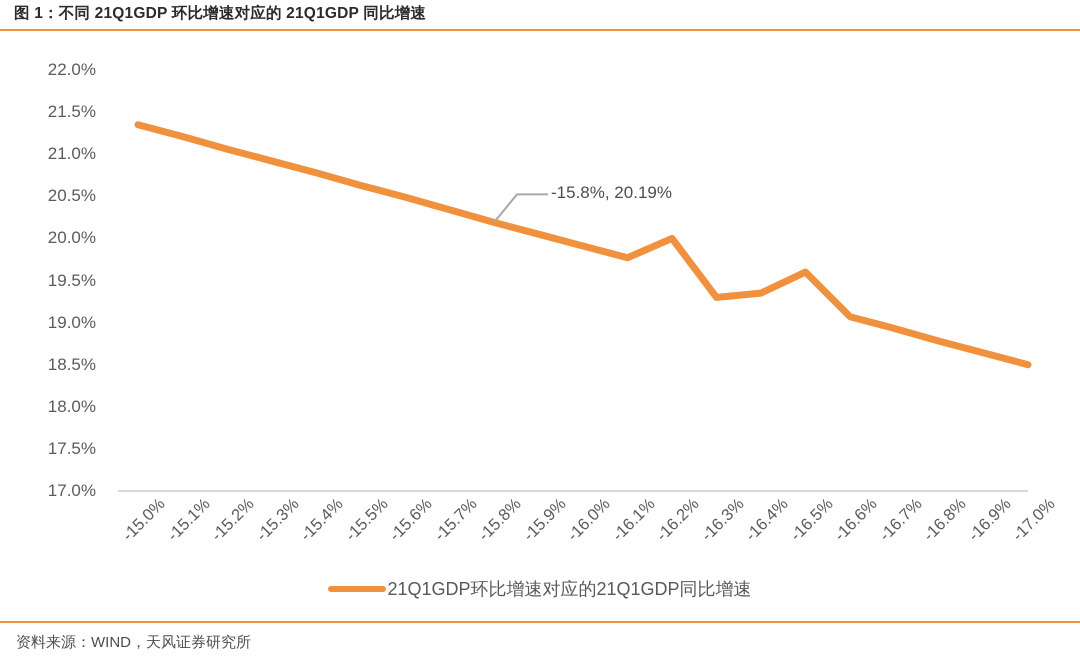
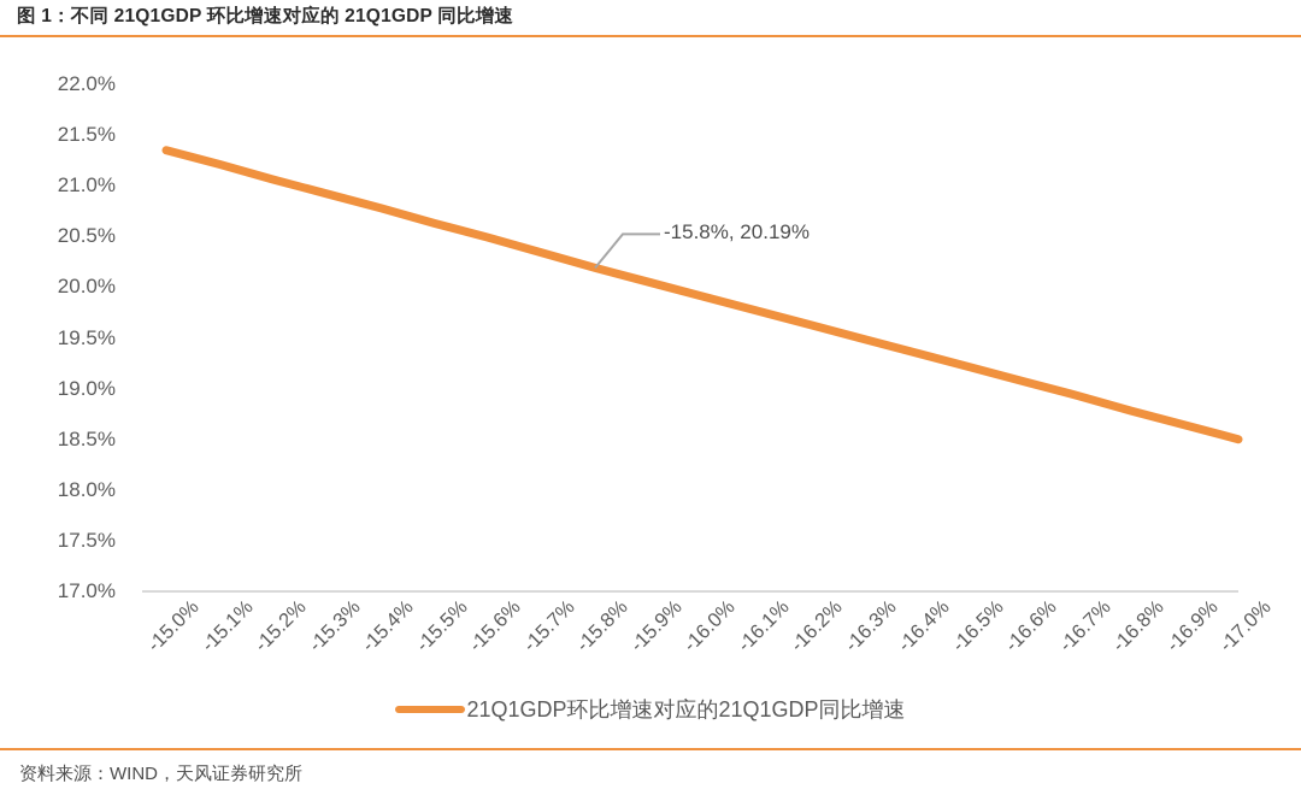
-16.2%: 20.0% -> 19.6%
-16.3%: 19.3% -> 19.5%
-16.5%: 19.6% -> 19.2%
